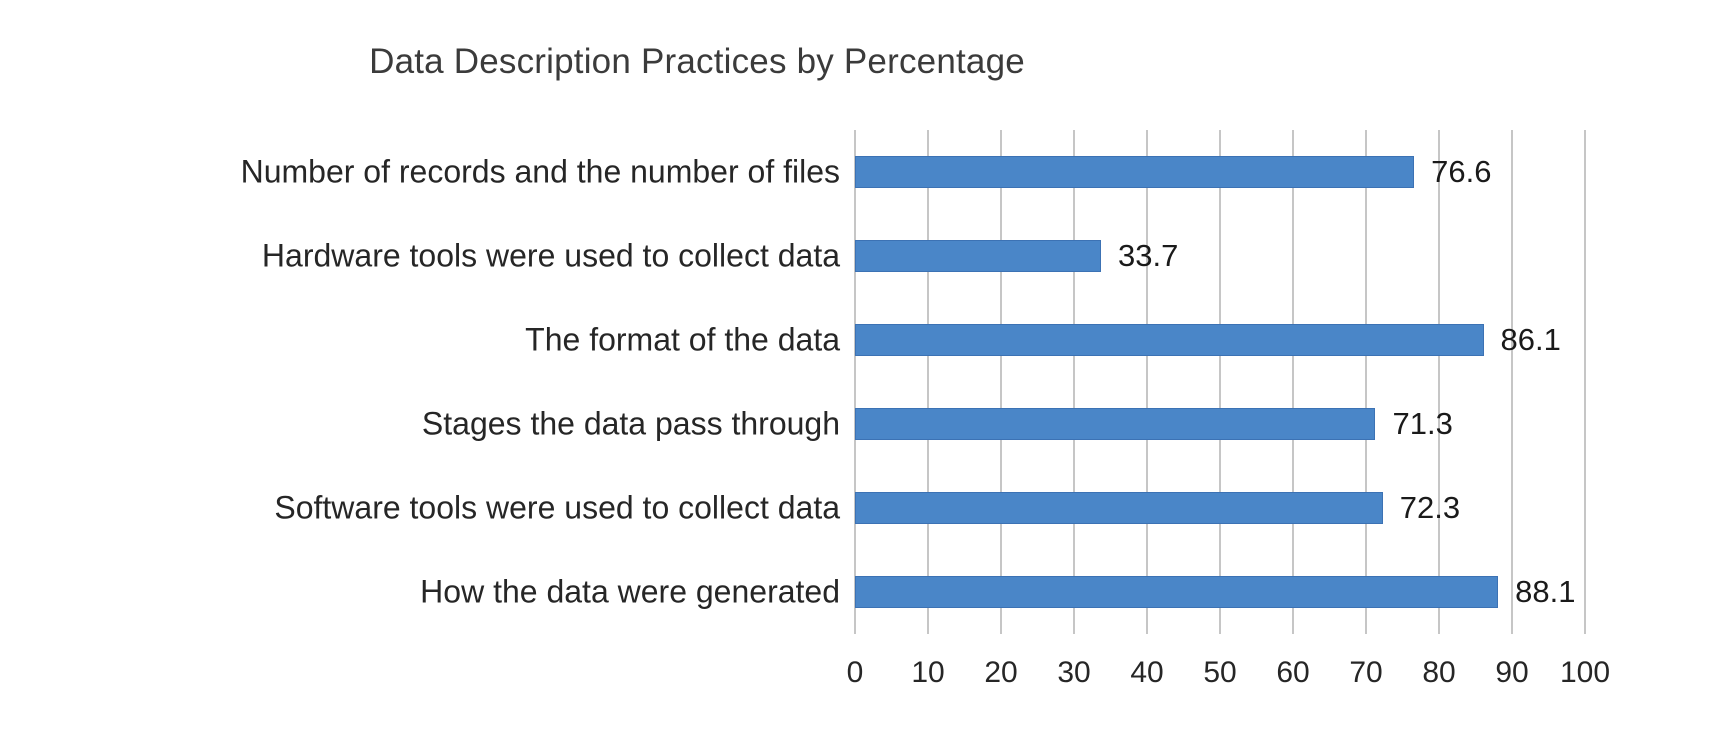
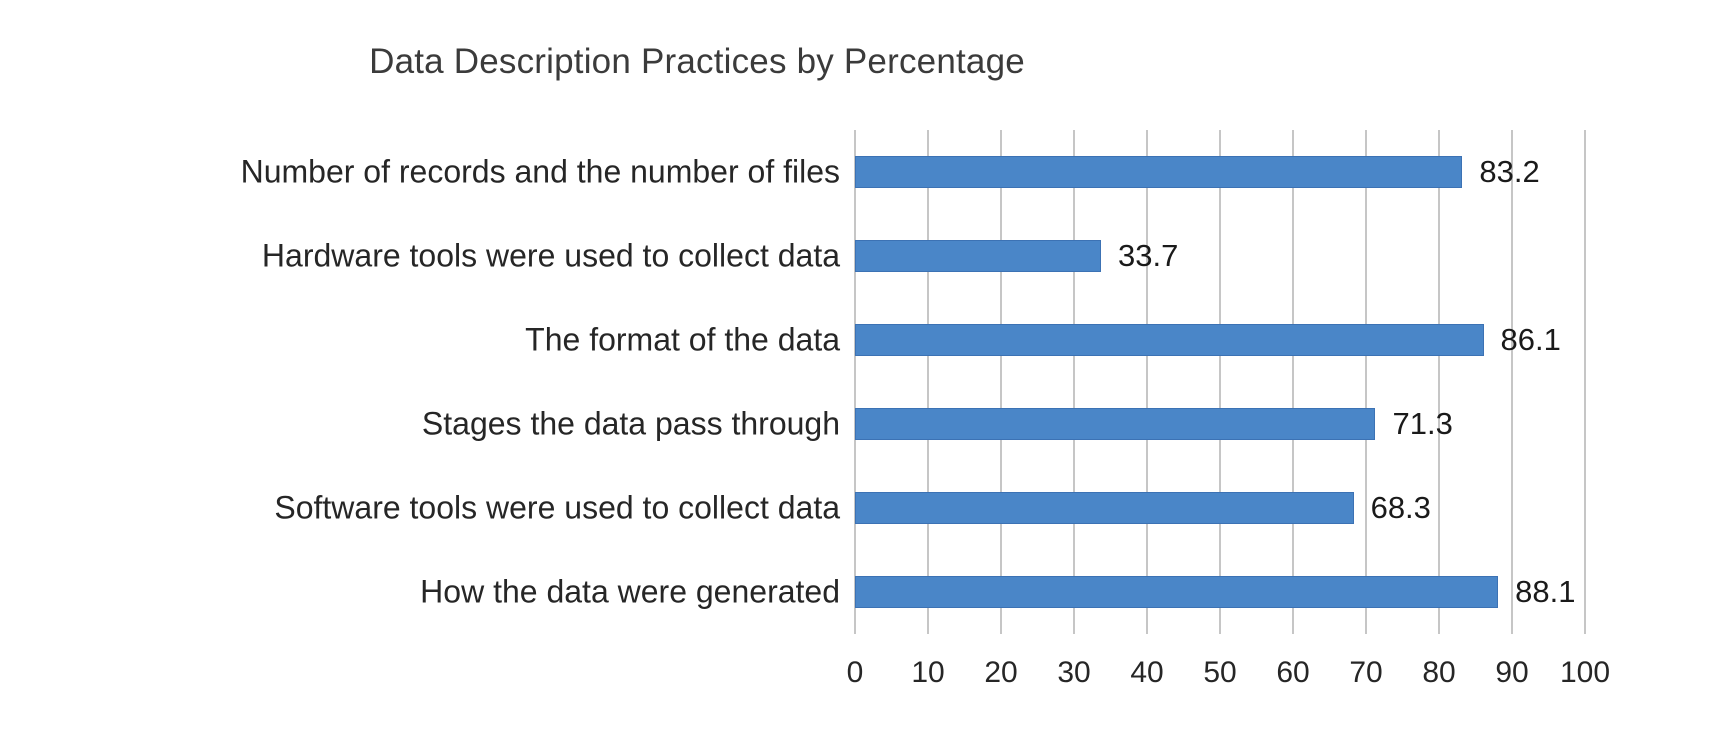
Number of records and the number of files: 76.6 -> 83.2
Software tools were used to collect data: 72.3 -> 68.3
